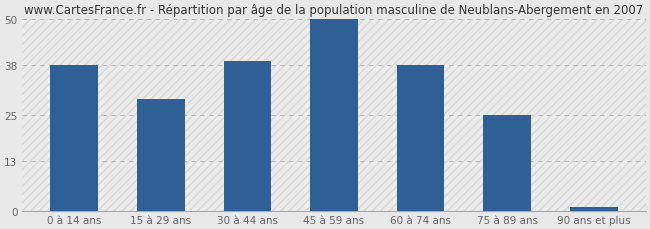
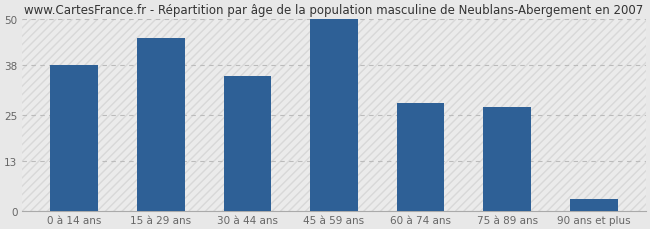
15 à 29 ans: 29 -> 45
30 à 44 ans: 39 -> 35
60 à 74 ans: 38 -> 28
75 à 89 ans: 25 -> 27
90 ans et plus: 1 -> 3
